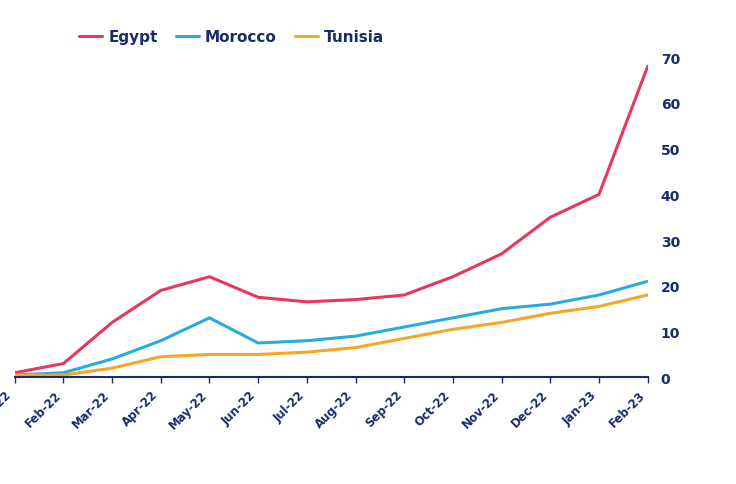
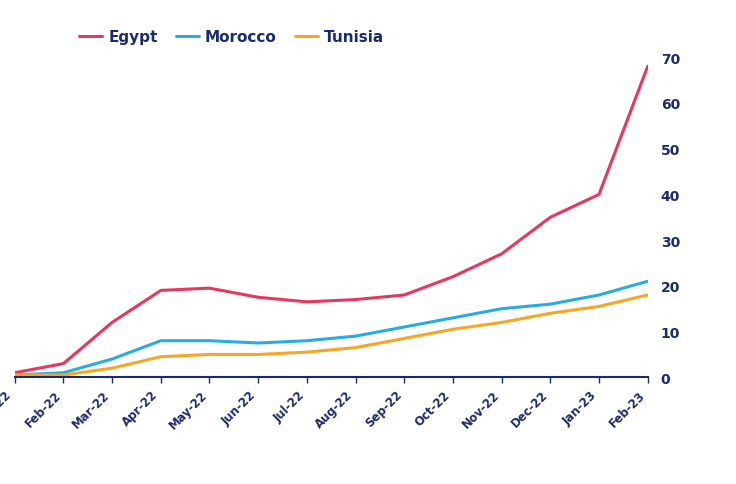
Egypt/May-22: 22.0 -> 19.5
Morocco/May-22: 13.0 -> 8.0
